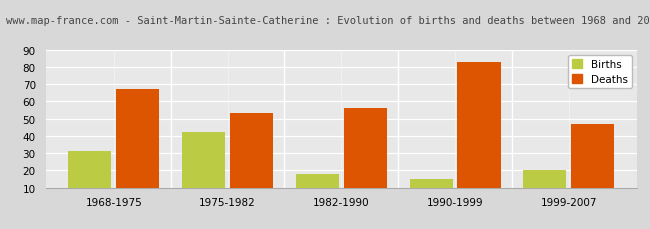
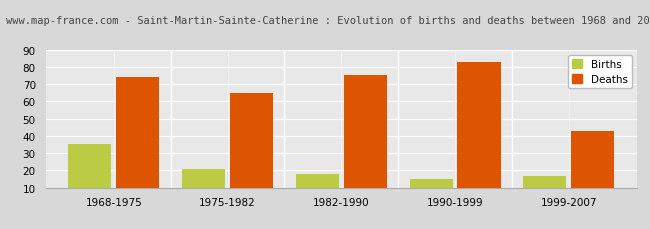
Births/1968-1975: 31 -> 35
Deaths/1968-1975: 67 -> 74
Births/1975-1982: 42 -> 21
Deaths/1975-1982: 53 -> 65
Deaths/1982-1990: 56 -> 75
Births/1999-2007: 20 -> 17
Deaths/1999-2007: 47 -> 43
